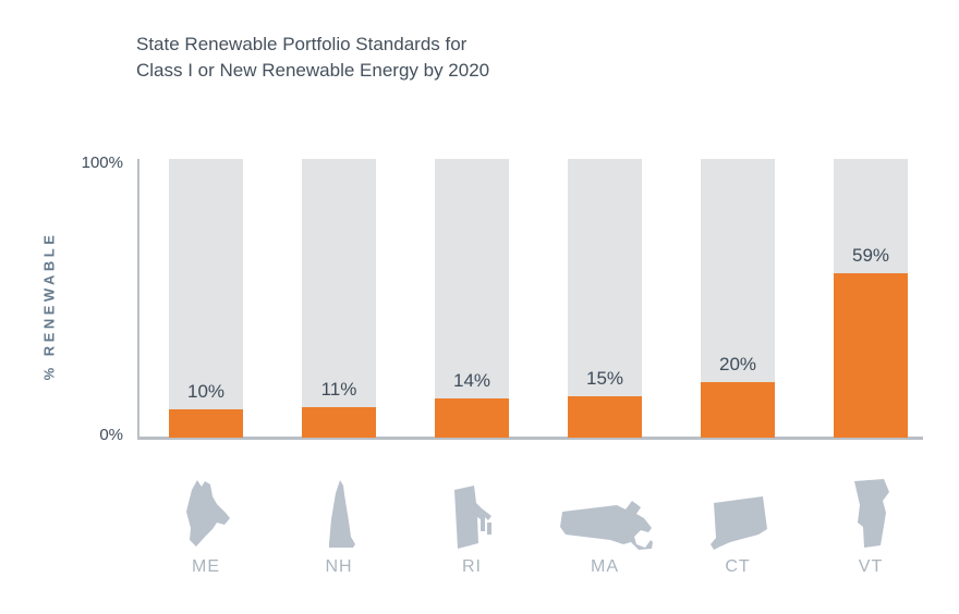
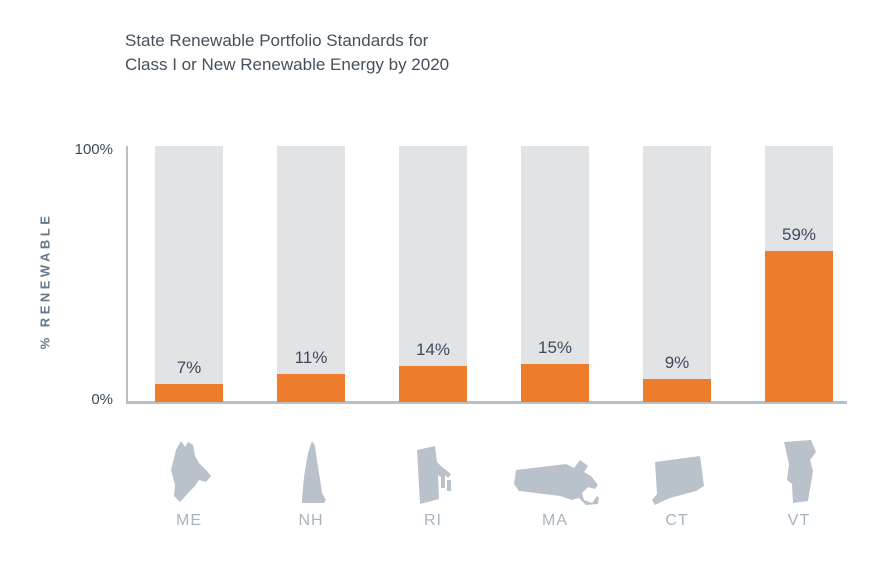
ME: 10% -> 7%
CT: 20% -> 9%
